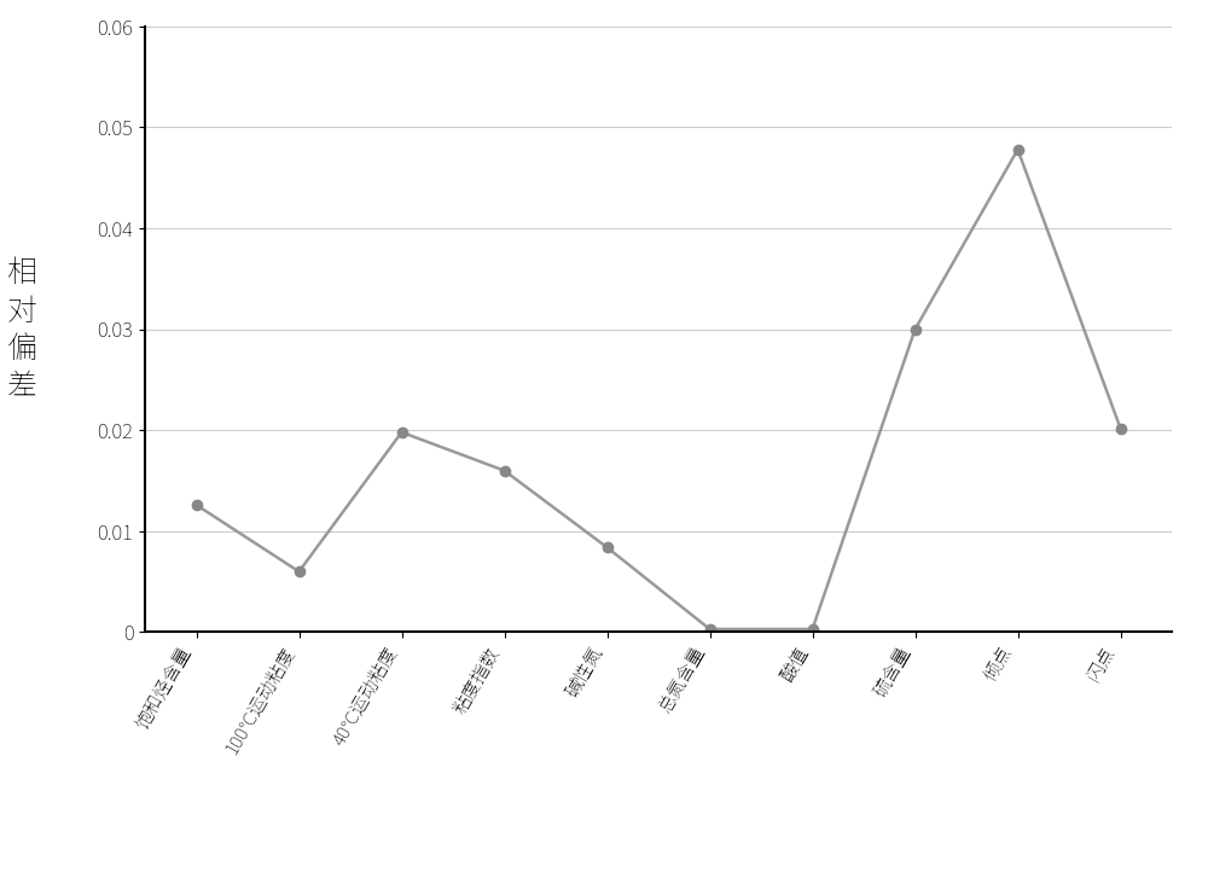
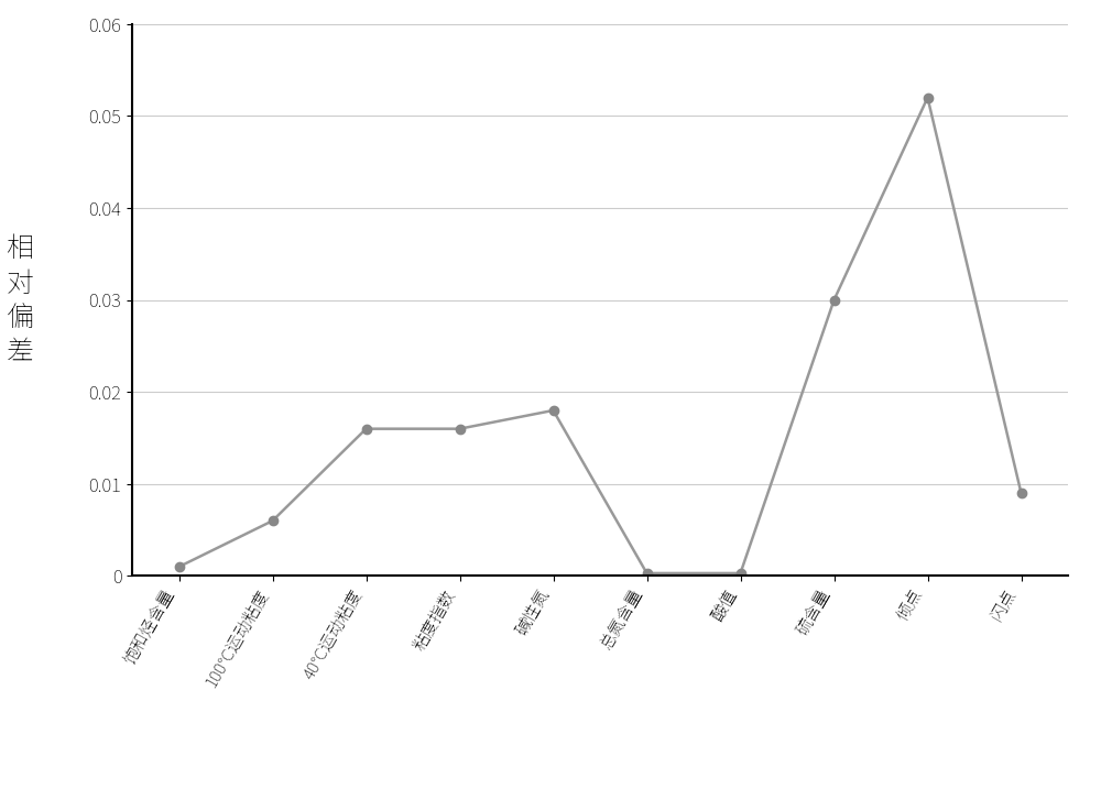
饱和烃含量: 0.0126 -> 0.0010
40°C运动粘度: 0.0198 -> 0.0160
碱性氮: 0.0084 -> 0.0180
倾点: 0.0478 -> 0.0520
闪点: 0.0202 -> 0.0090
